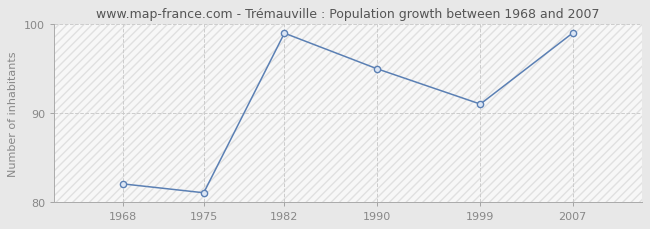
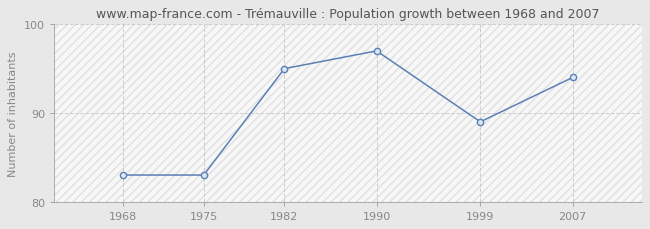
1968: 82 -> 83
1975: 81 -> 83
1982: 99 -> 95
1990: 95 -> 97
1999: 91 -> 89
2007: 99 -> 94
